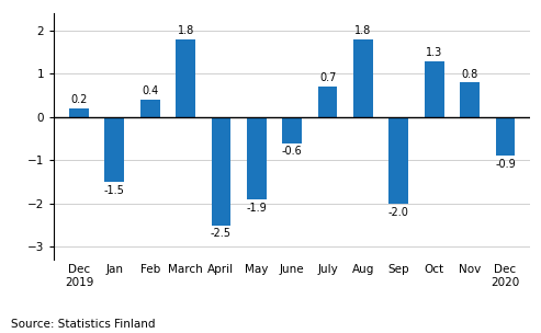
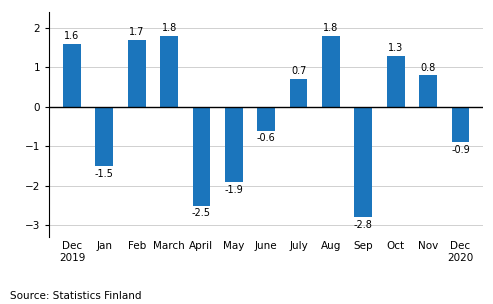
Dec 2019: 0.2 -> 1.6
Feb: 0.4 -> 1.7
Sep: -2.0 -> -2.8
